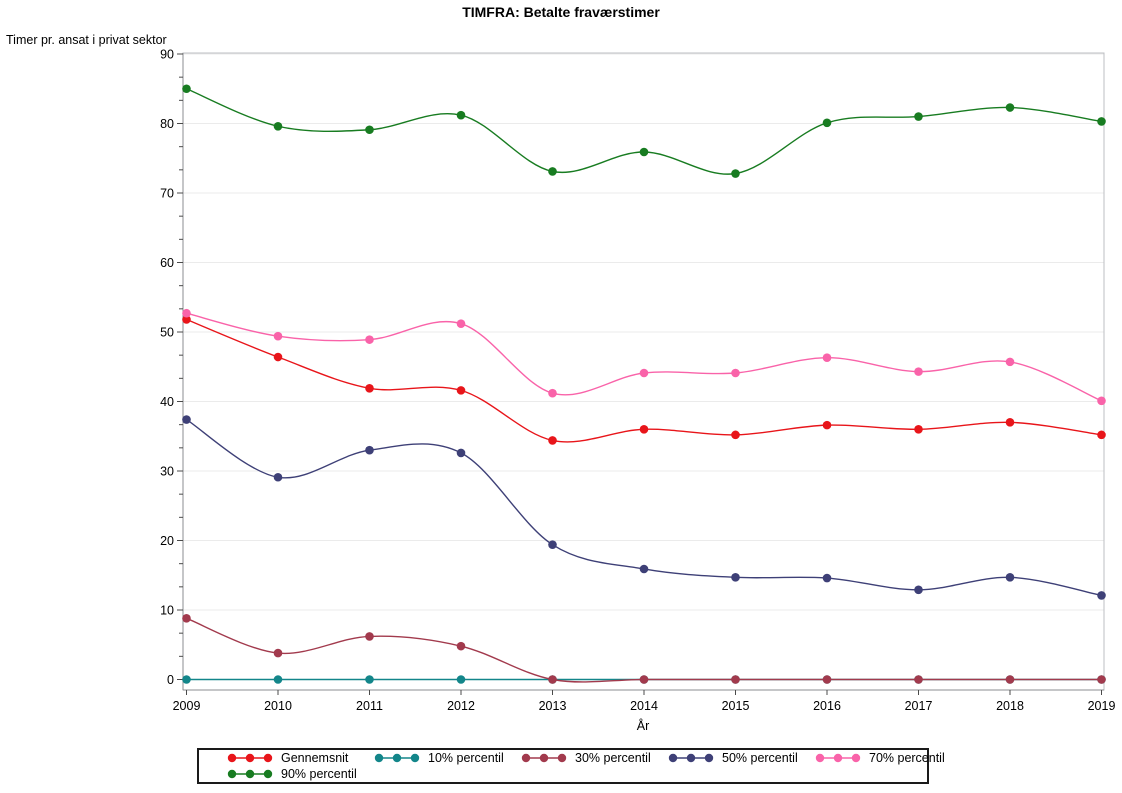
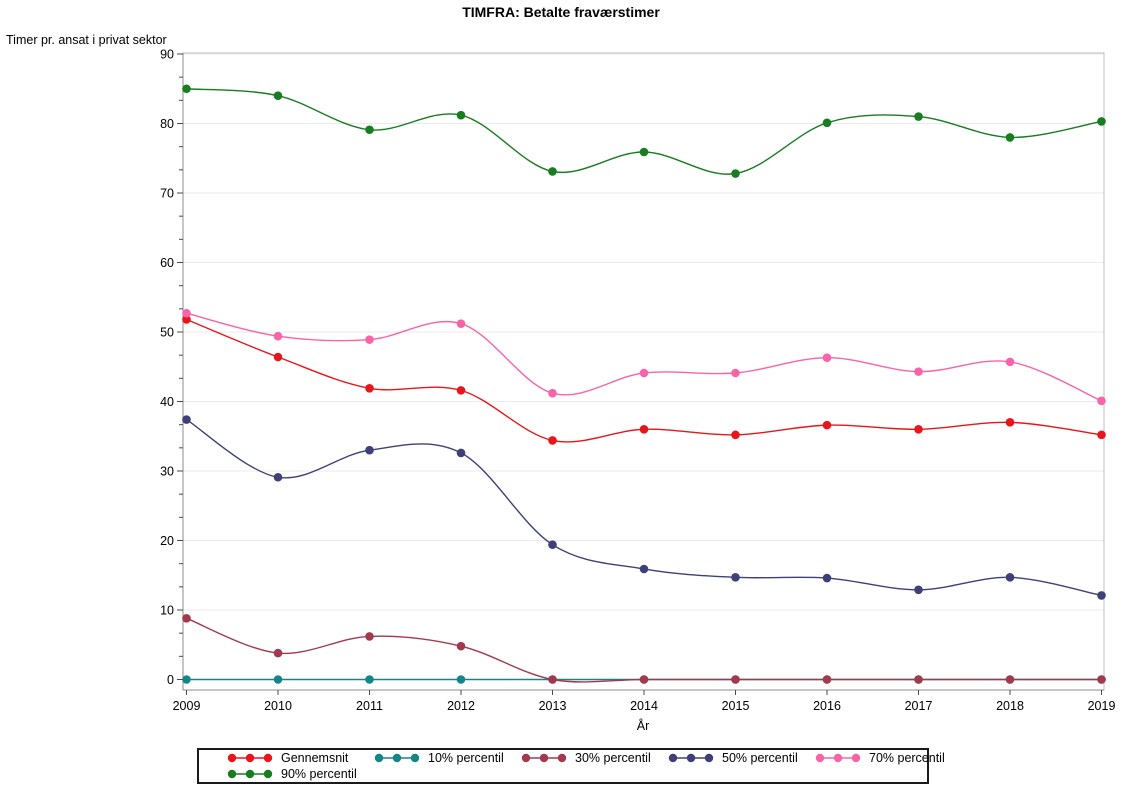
90% percentil/2010: 80 -> 84
90% percentil/2018: 82 -> 78
